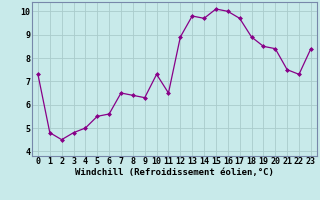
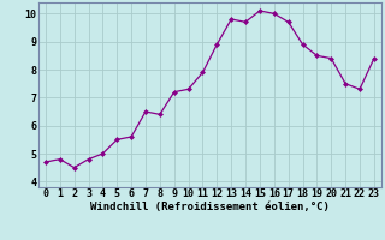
0: 7.3 -> 4.7
9: 6.3 -> 7.2
11: 6.5 -> 7.9
